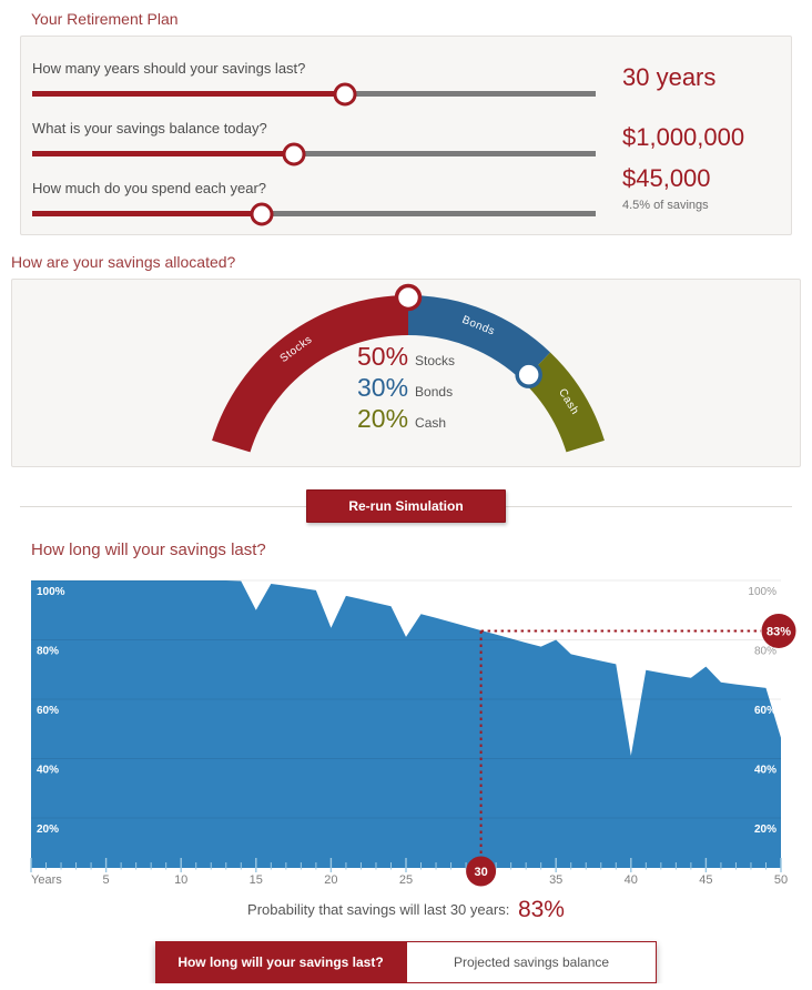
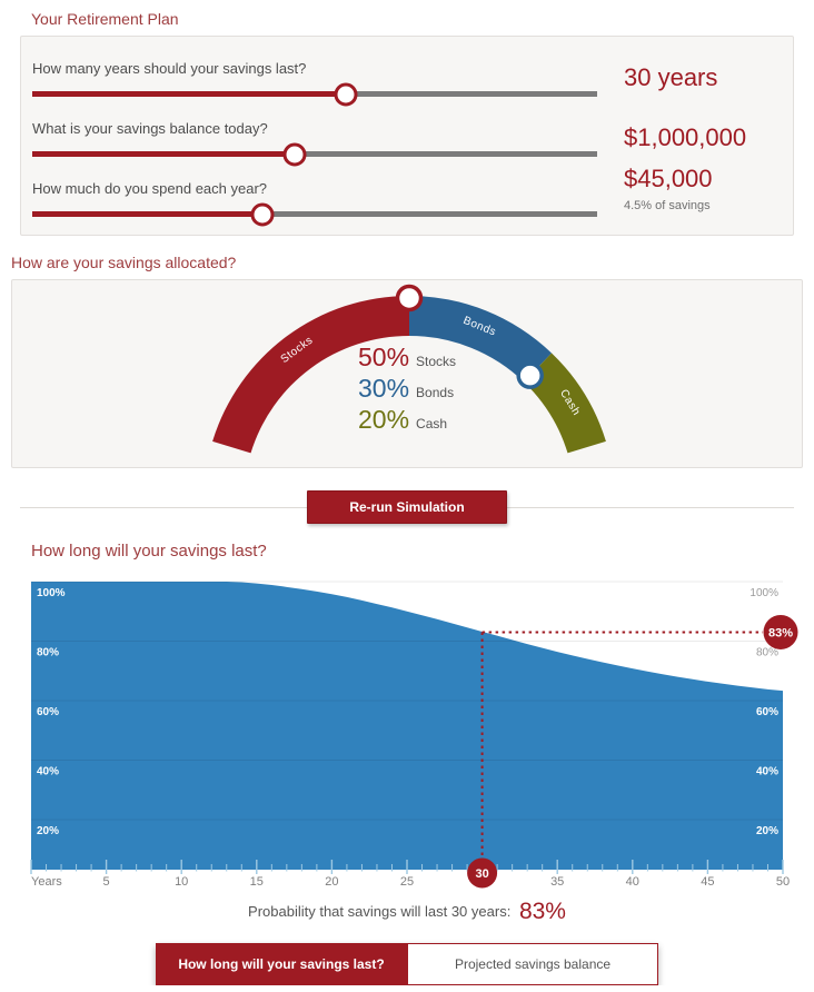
15: 90% -> 99%
20: 84% -> 96%
25: 81% -> 90%
35: 80% -> 76%
40: 41% -> 71%
45: 71% -> 66%
50: 47% -> 63%
